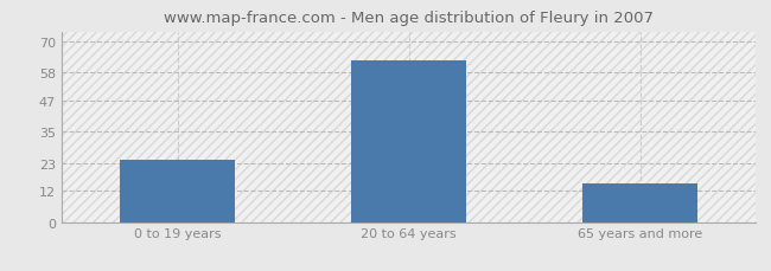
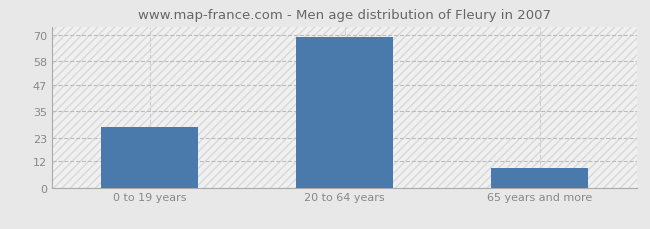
0 to 19 years: 24 -> 28
20 to 64 years: 63 -> 69
65 years and more: 15 -> 9
